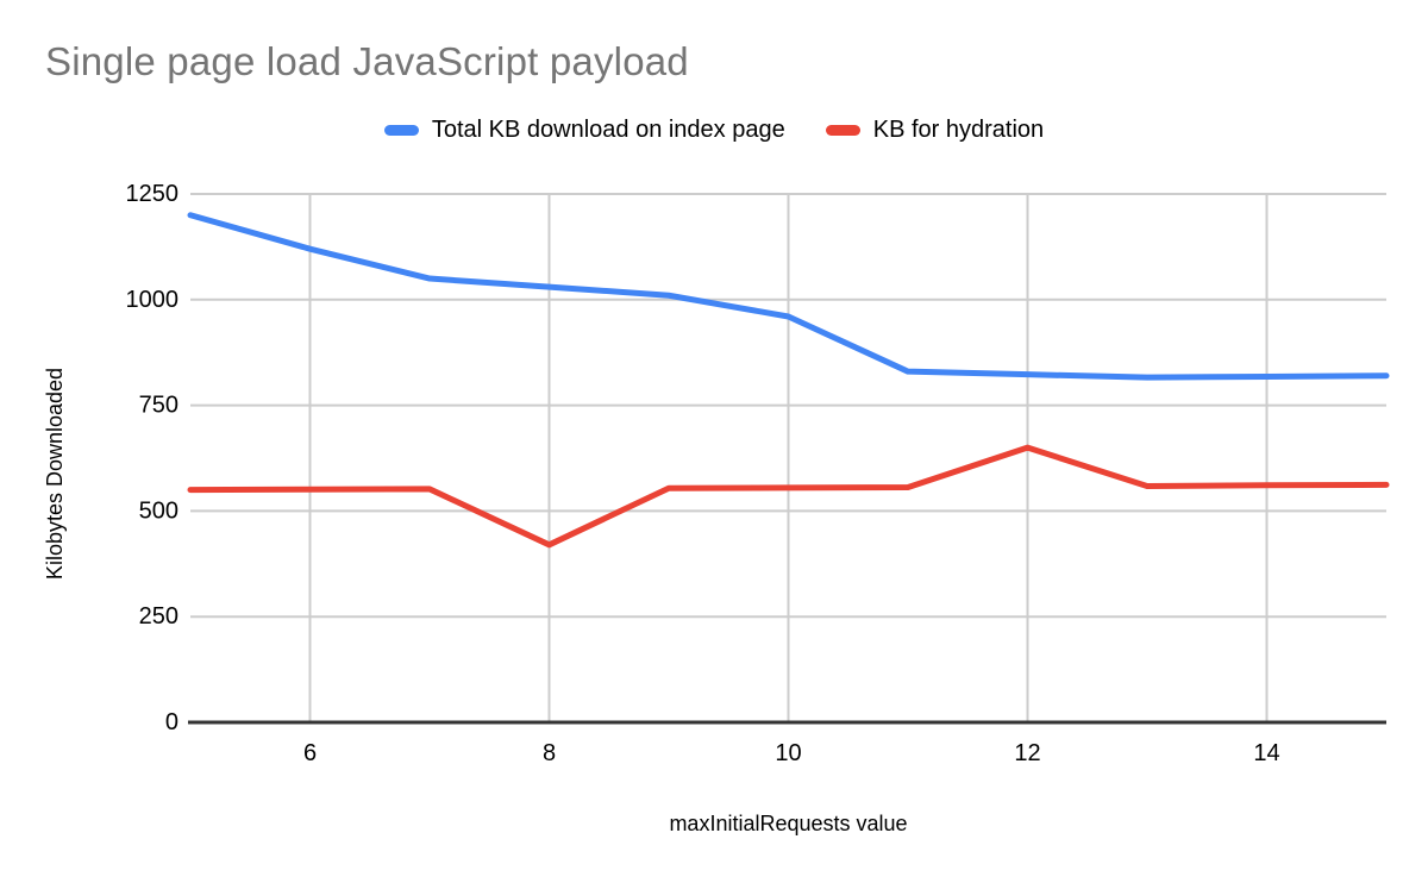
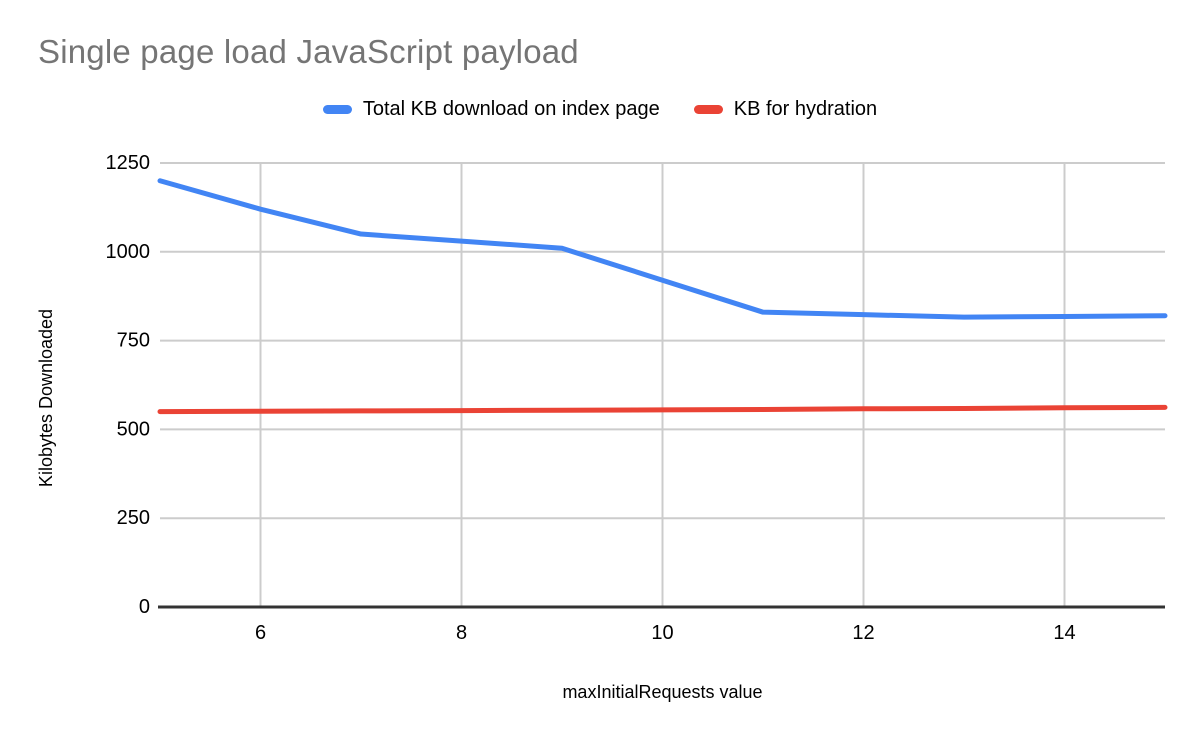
KB for hydration/8: 420 -> 550
Total KB download on index page/10: 960 -> 920
KB for hydration/12: 650 -> 560
